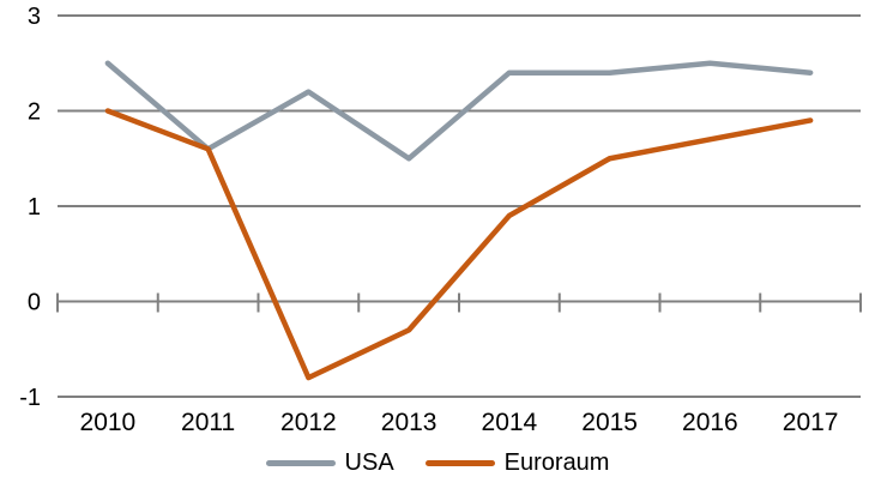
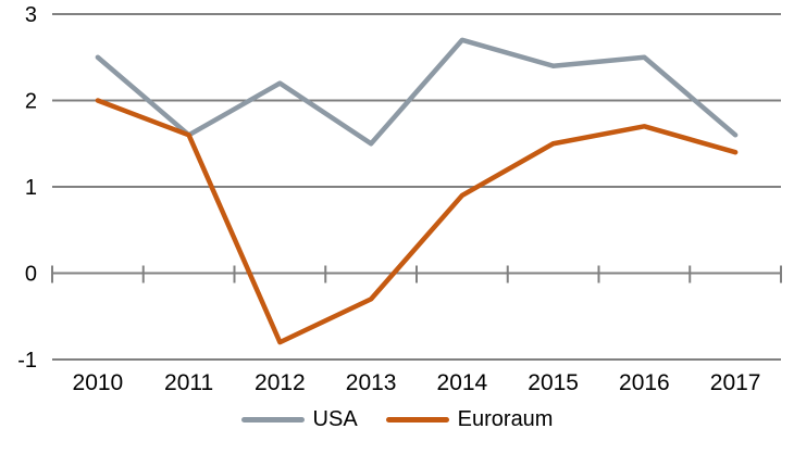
USA/2014: 2.4 -> 2.7
USA/2017: 2.4 -> 1.6
Euroraum/2017: 1.9 -> 1.4
